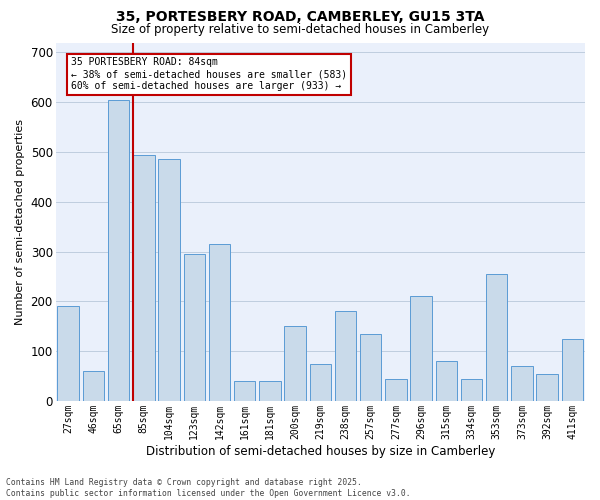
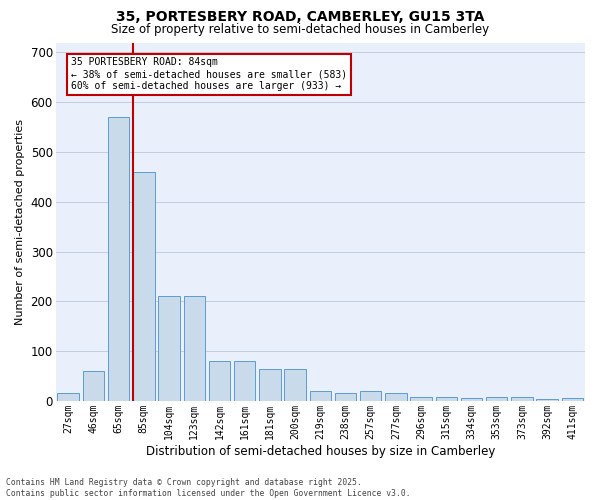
27sqm: 190 -> 15
65sqm: 605 -> 570
85sqm: 495 -> 460
104sqm: 485 -> 210
123sqm: 295 -> 210
142sqm: 315 -> 80
161sqm: 40 -> 80
181sqm: 40 -> 65
200sqm: 150 -> 65
219sqm: 75 -> 20
238sqm: 180 -> 15
257sqm: 135 -> 20
277sqm: 45 -> 15
296sqm: 210 -> 8
315sqm: 80 -> 8
334sqm: 45 -> 5
353sqm: 255 -> 8
373sqm: 70 -> 8
392sqm: 55 -> 3
411sqm: 125 -> 5
